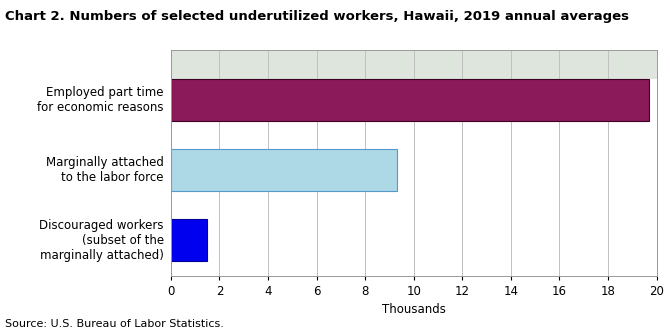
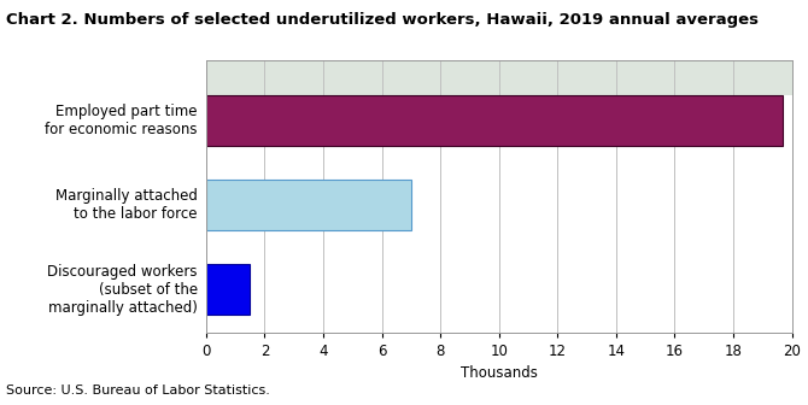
Marginally attached to the labor force: 9.3 -> 7.0
